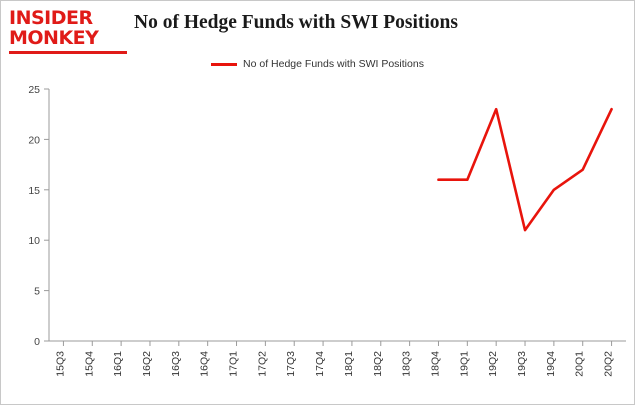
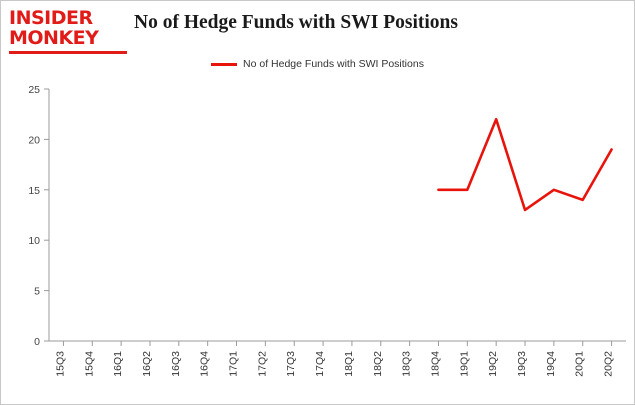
18Q4: 16 -> 15
19Q1: 16 -> 15
19Q2: 23 -> 22
19Q3: 11 -> 13
20Q1: 17 -> 14
20Q2: 23 -> 19
